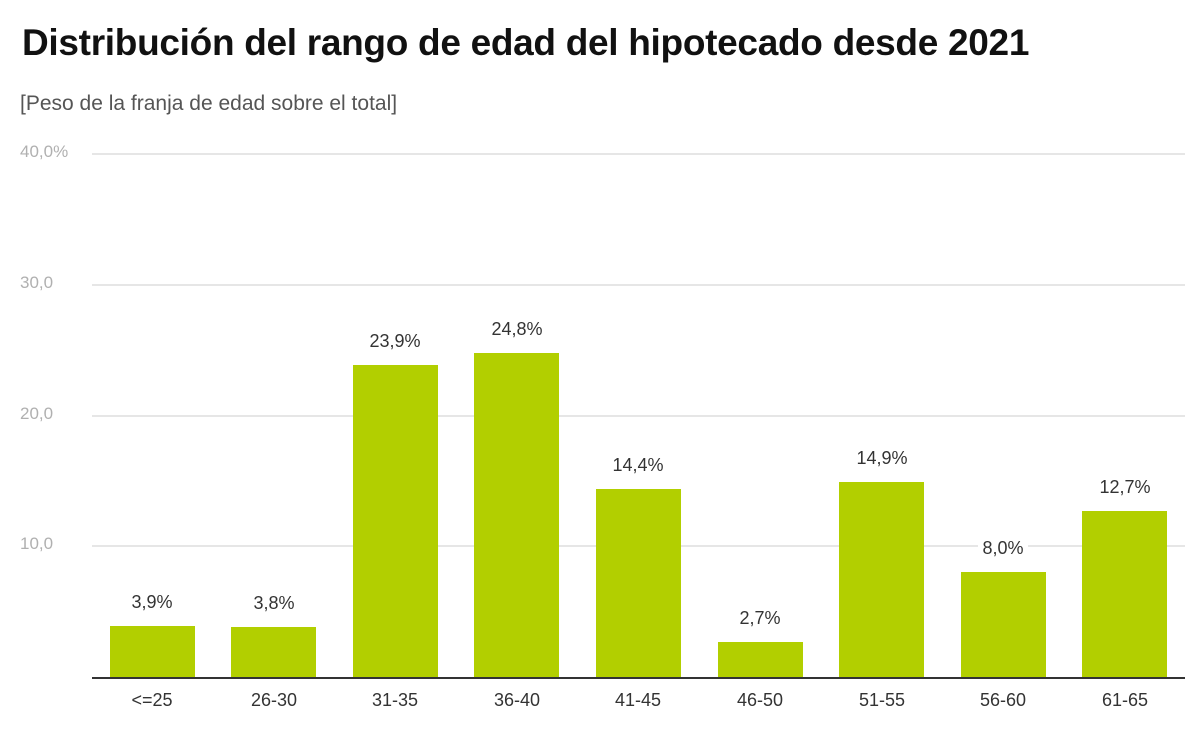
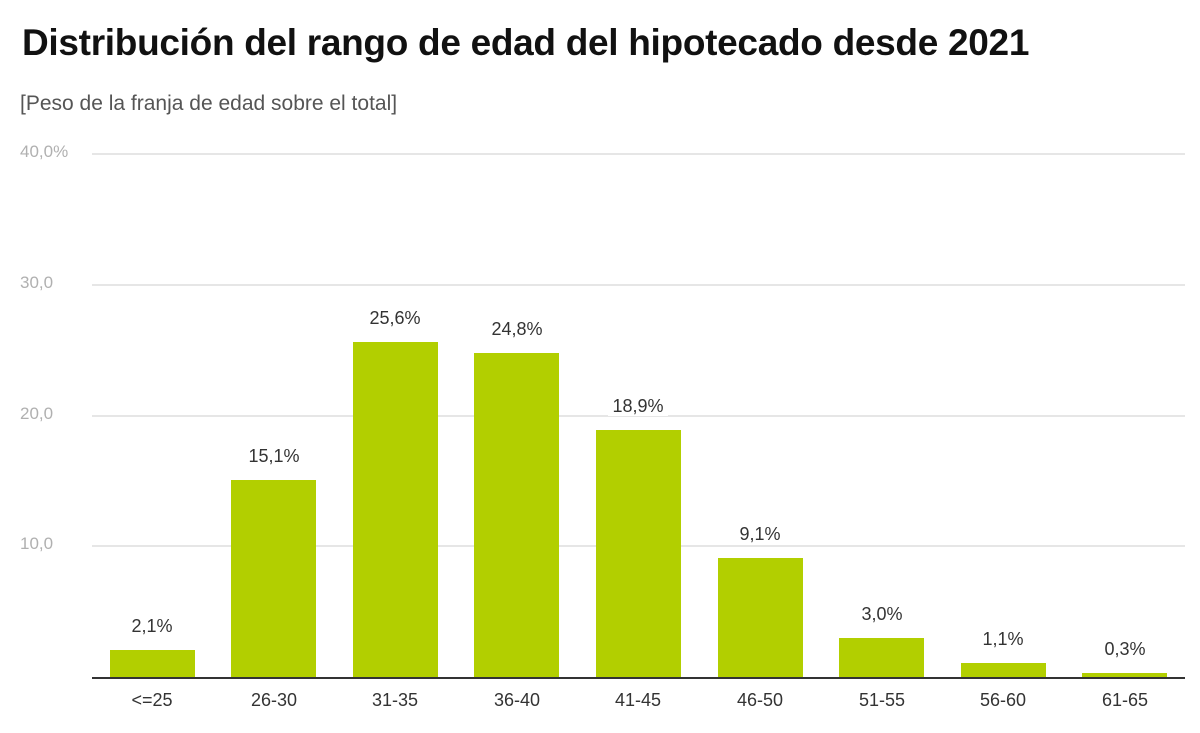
<=25: 3,9% -> 2,1%
26-30: 3,8% -> 15,1%
31-35: 23,9% -> 25,6%
41-45: 14,4% -> 18,9%
46-50: 2,7% -> 9,1%
51-55: 14,9% -> 3,0%
56-60: 8,0% -> 1,1%
61-65: 12,7% -> 0,3%
